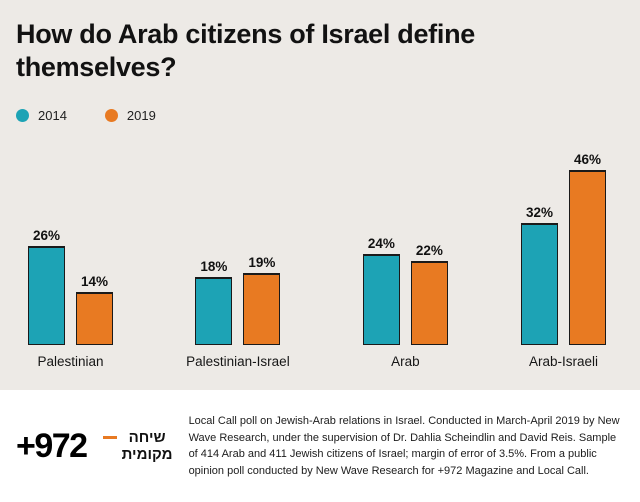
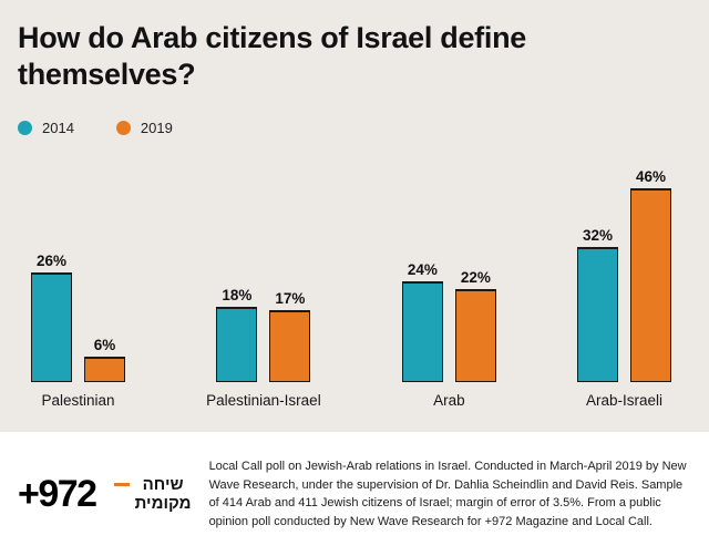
2019/Palestinian: 14% -> 6%
2019/Palestinian-Israel: 19% -> 17%
